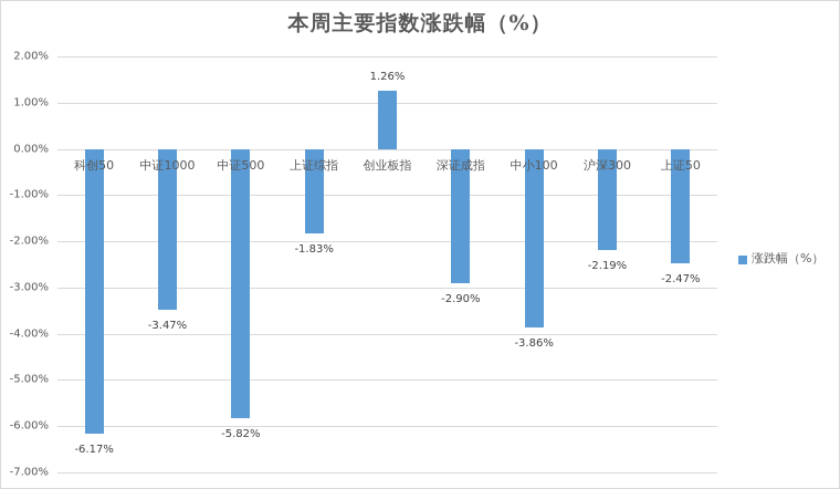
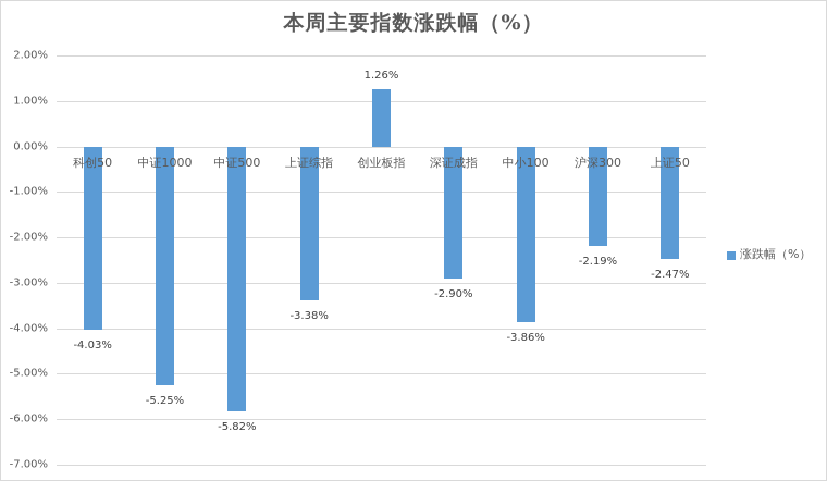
科创50: -6.17% -> -4.03%
中证1000: -3.47% -> -5.25%
上证综指: -1.83% -> -3.38%
